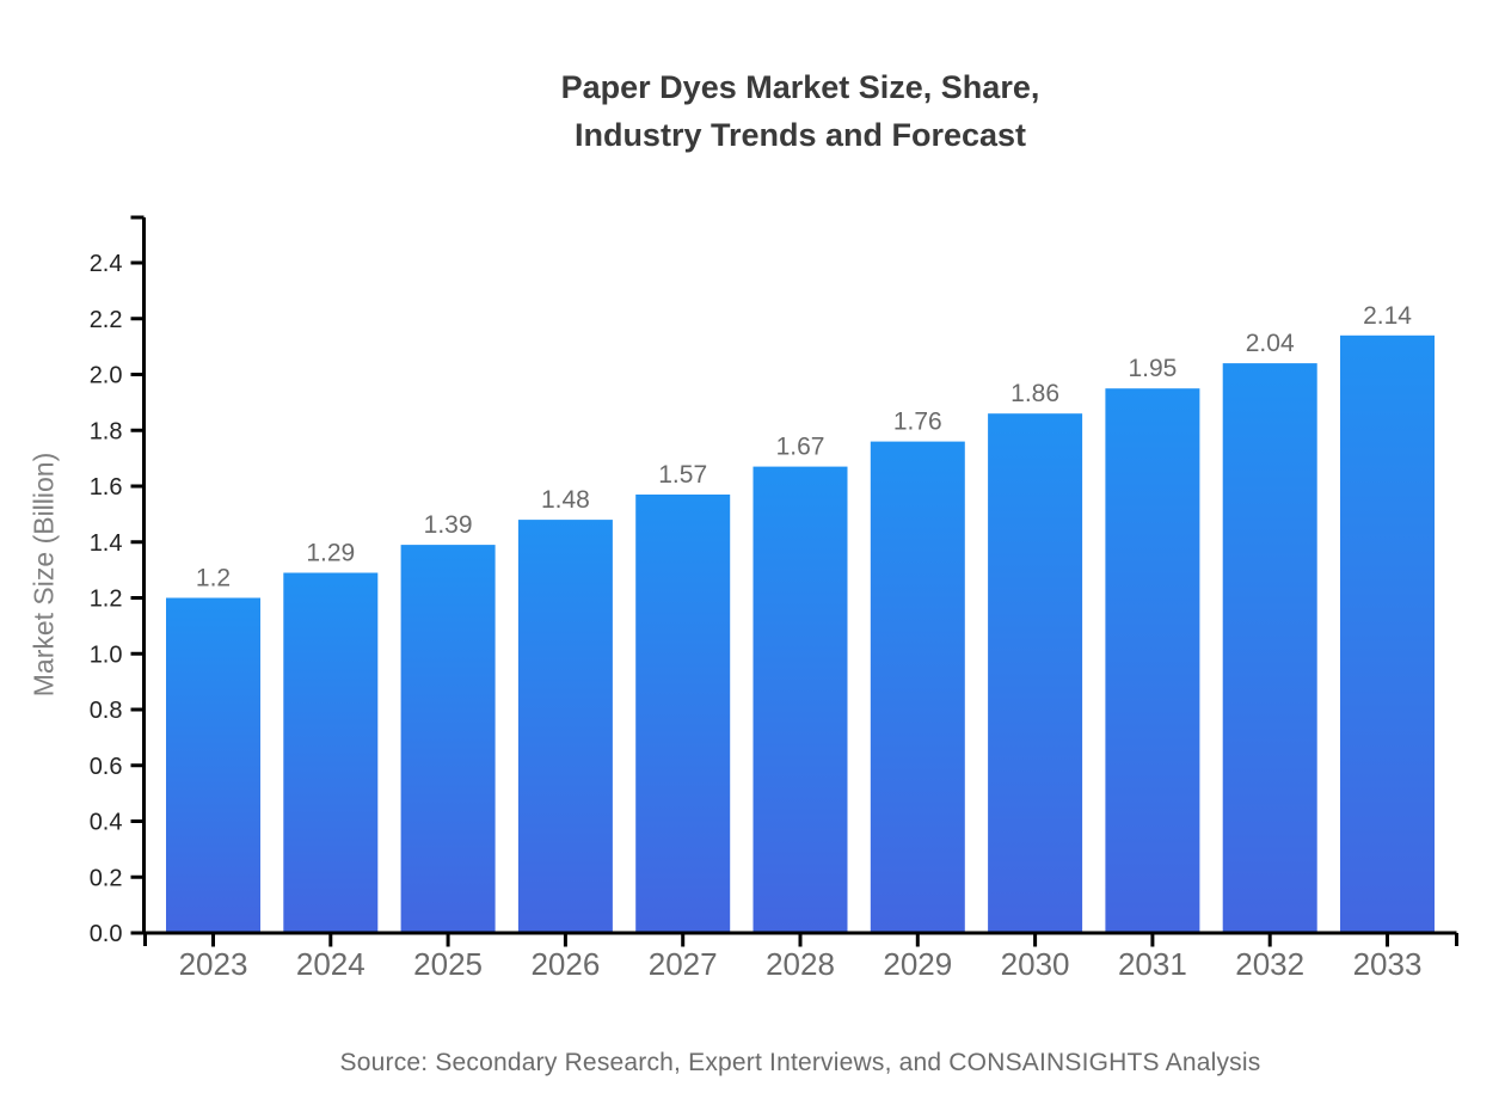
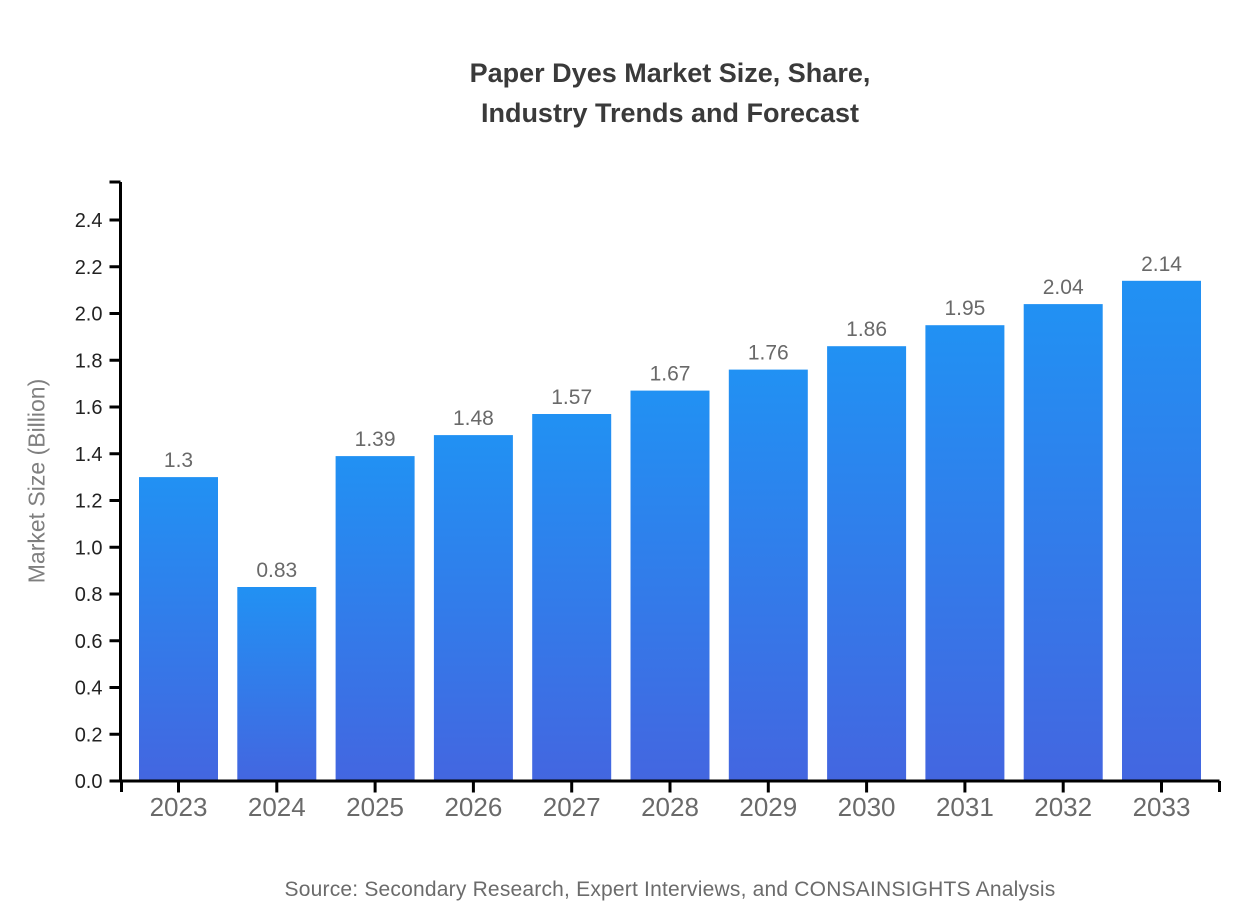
2023: 1.2 -> 1.3
2024: 1.29 -> 0.83
